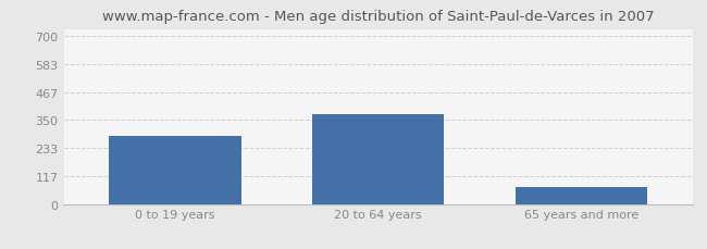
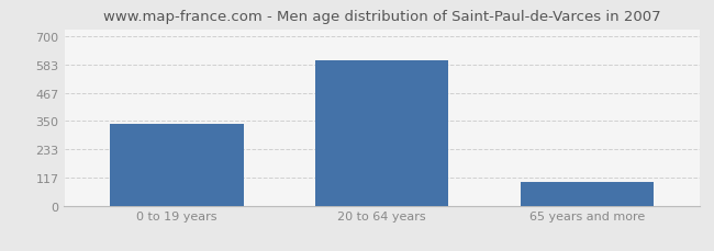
0 to 19 years: 285 -> 340
20 to 64 years: 375 -> 600
65 years and more: 70 -> 98
